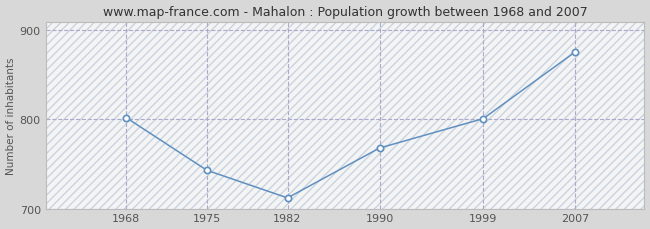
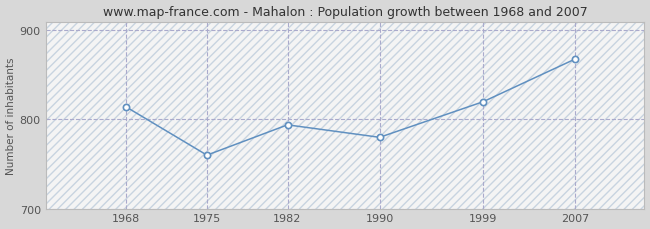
1968: 802 -> 814
1975: 743 -> 760
1982: 712 -> 794
1990: 768 -> 780
1999: 801 -> 820
2007: 876 -> 868
